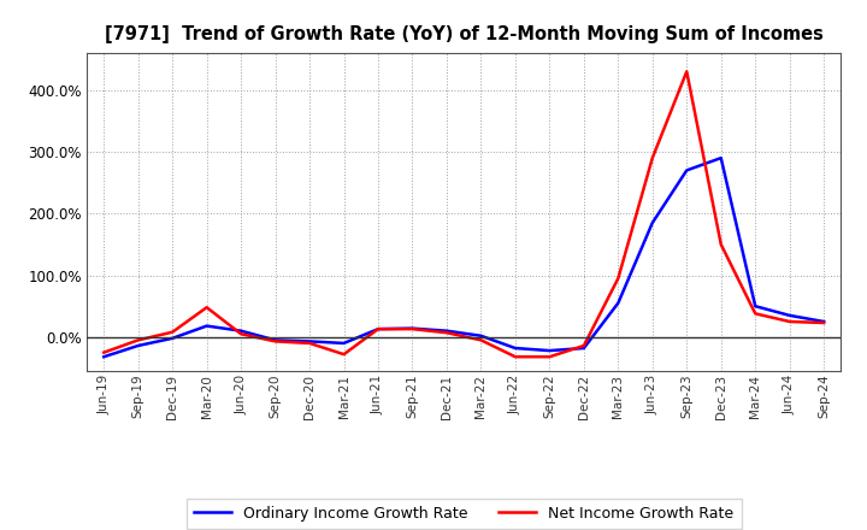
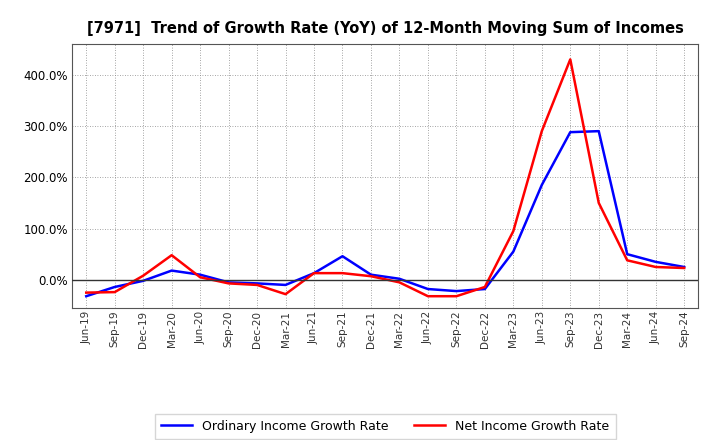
Net Income Growth Rate/Sep-19: -5% -> -24%
Ordinary Income Growth Rate/Sep-21: 14% -> 46%
Ordinary Income Growth Rate/Sep-23: 270% -> 288%
